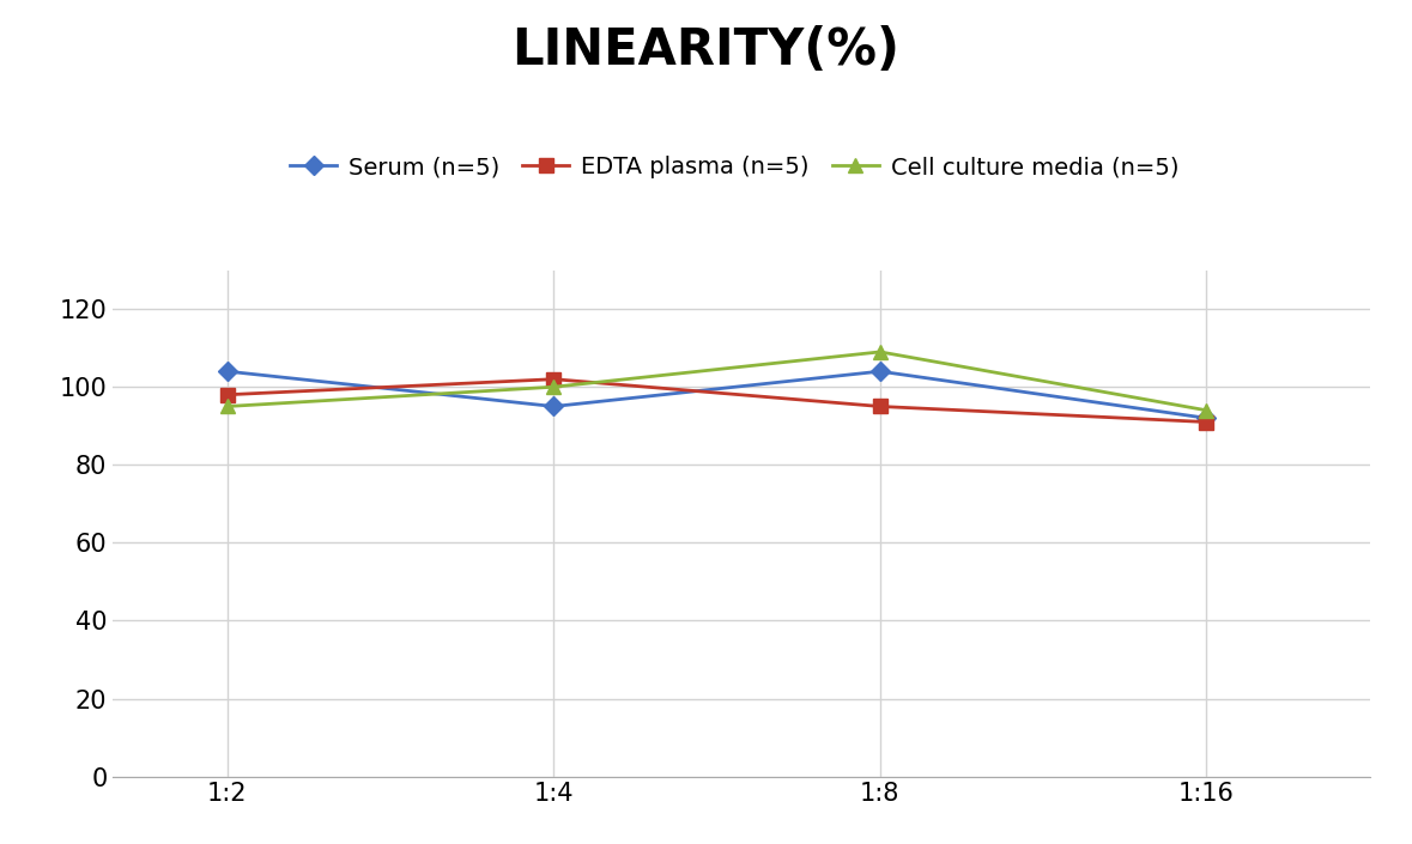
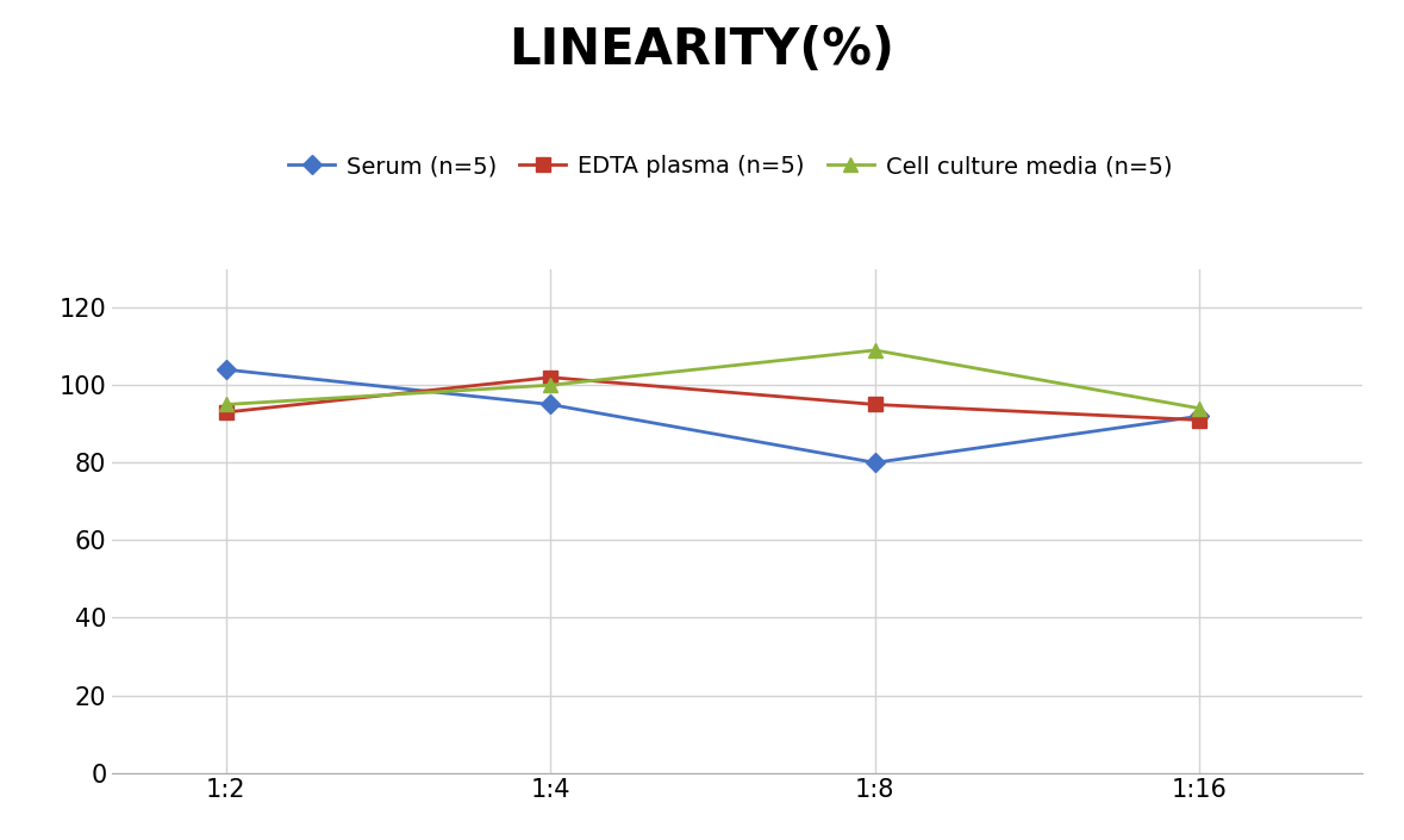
EDTA plasma (n=5)/1:2: 98 -> 93
Serum (n=5)/1:8: 104 -> 80
